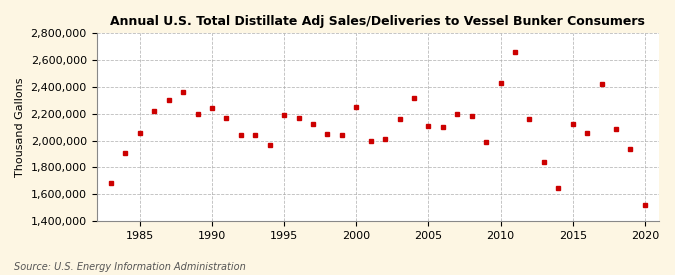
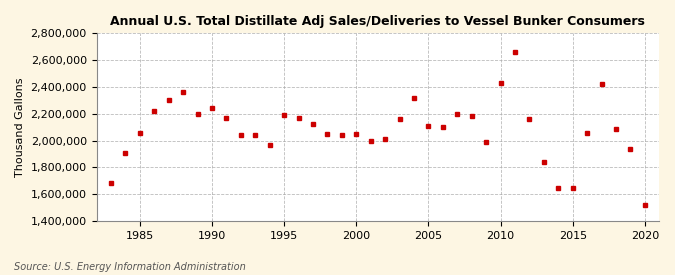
2000: 2,250,000 -> 2,050,000
2015: 2,120,000 -> 1,650,000
